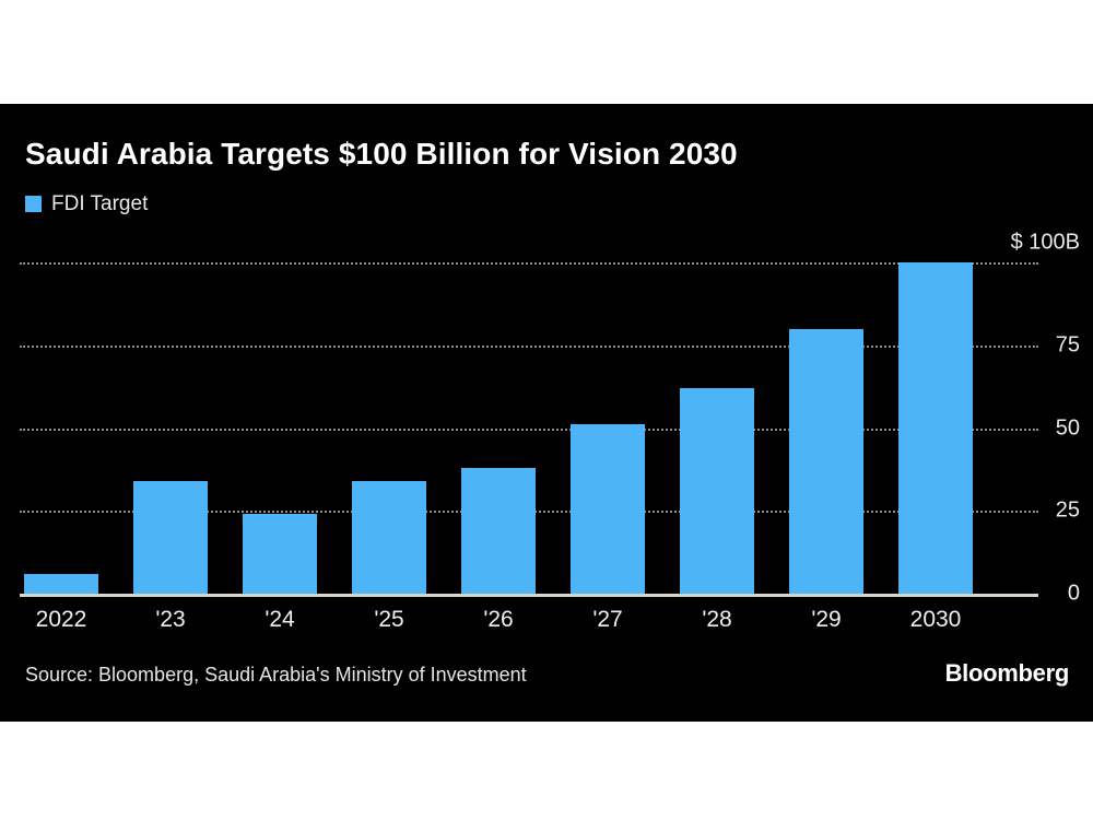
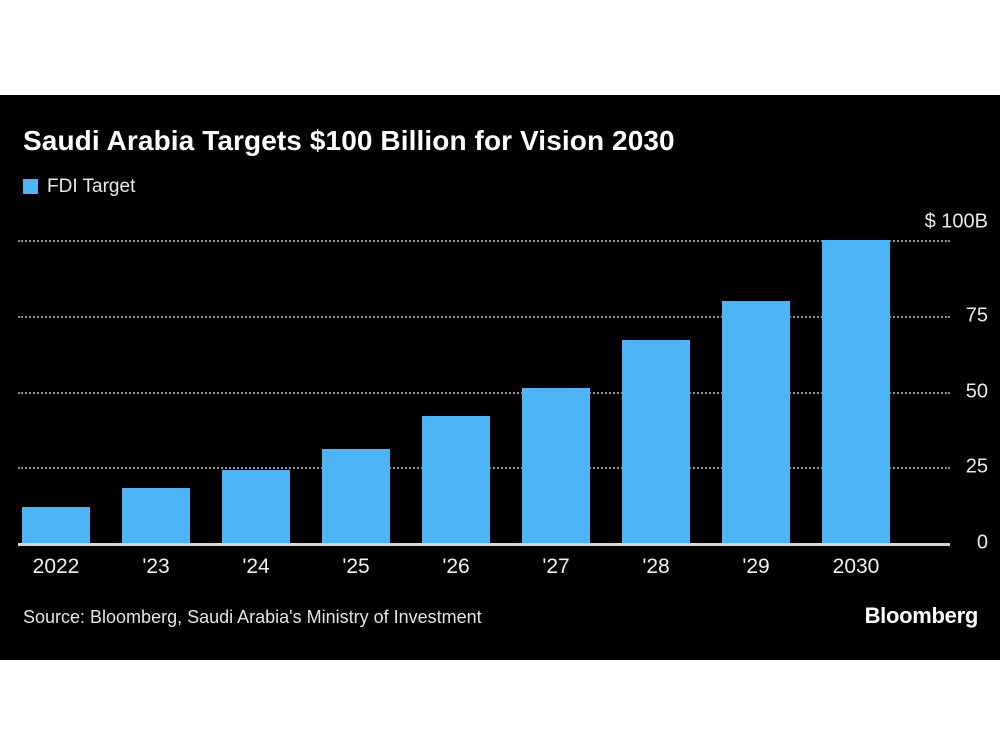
2022: 6 -> 12
'23: 34 -> 18
'25: 34 -> 31
'26: 38 -> 42
'28: 62 -> 67
